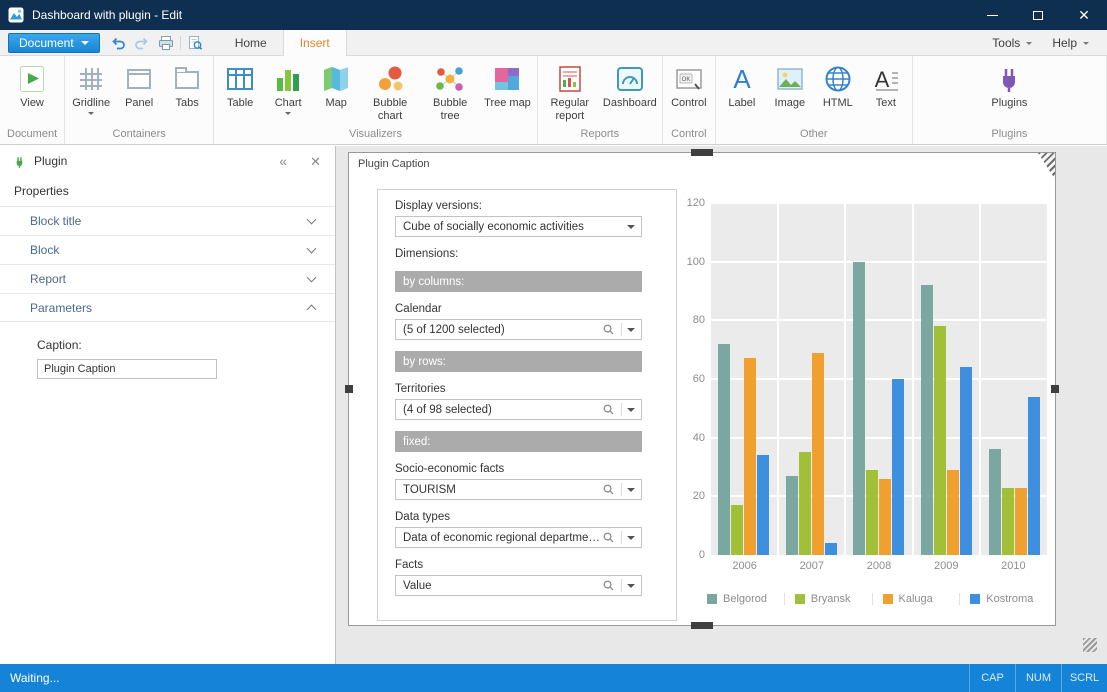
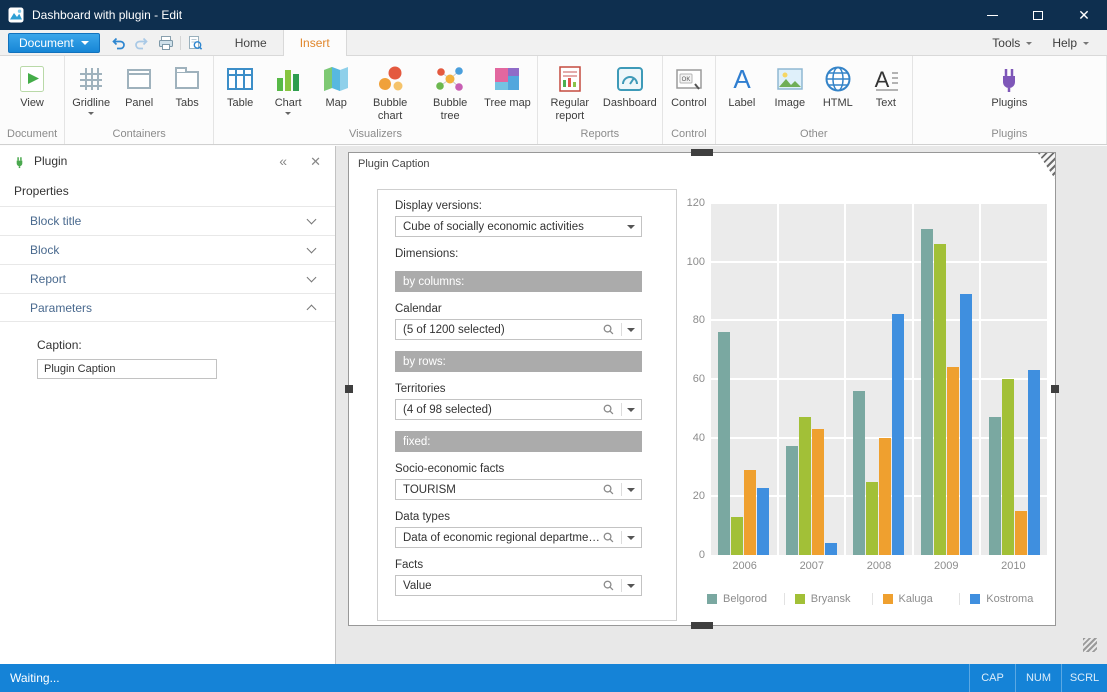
Belgorod/2006: 72 -> 76
Bryansk/2006: 17 -> 13
Kaluga/2006: 67 -> 29
Kostroma/2006: 34 -> 23
Belgorod/2007: 27 -> 37
Bryansk/2007: 35 -> 47
Kaluga/2007: 69 -> 43
Belgorod/2008: 100 -> 56
Bryansk/2008: 29 -> 25
Kaluga/2008: 26 -> 40
Kostroma/2008: 60 -> 82
Belgorod/2009: 92 -> 111
Bryansk/2009: 78 -> 106
Kaluga/2009: 29 -> 64
Kostroma/2009: 64 -> 89
Belgorod/2010: 36 -> 47
Bryansk/2010: 23 -> 60
Kaluga/2010: 23 -> 15
Kostroma/2010: 54 -> 63
